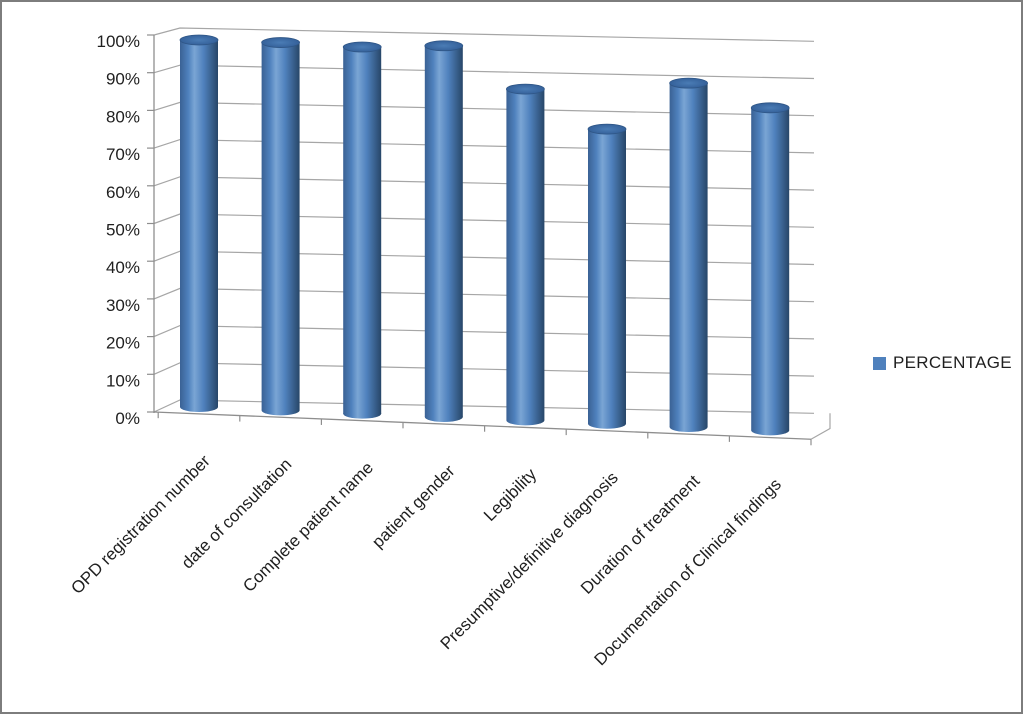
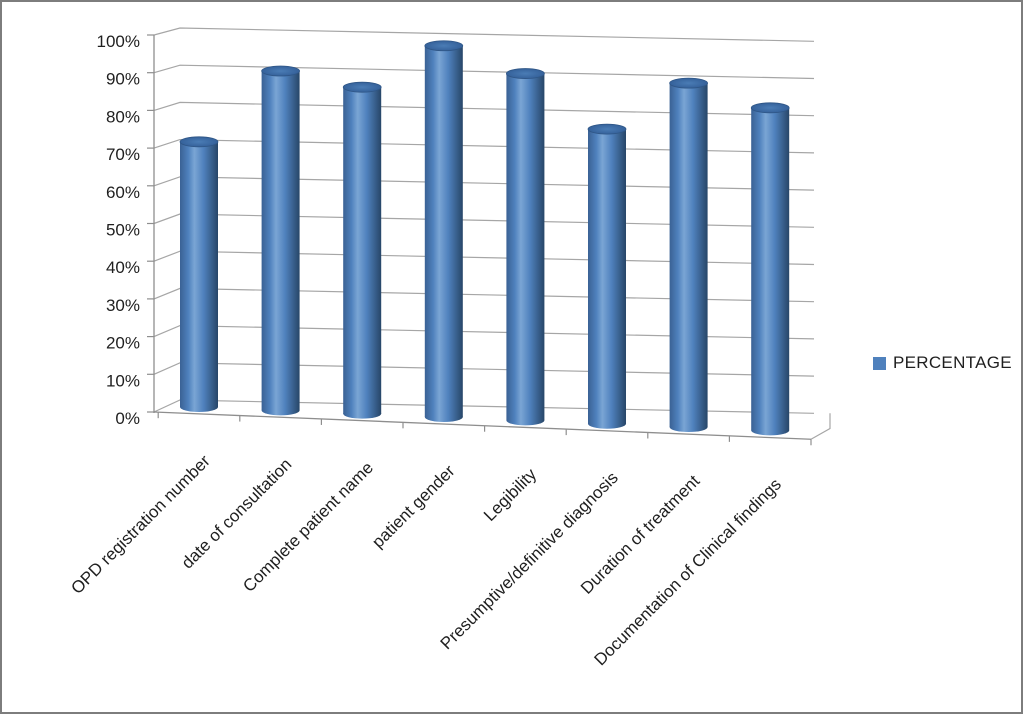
OPD registration number: 100% -> 73%
date of consultation: 100% -> 92%
Complete patient name: 98% -> 88%
Legibility: 88% -> 92%
